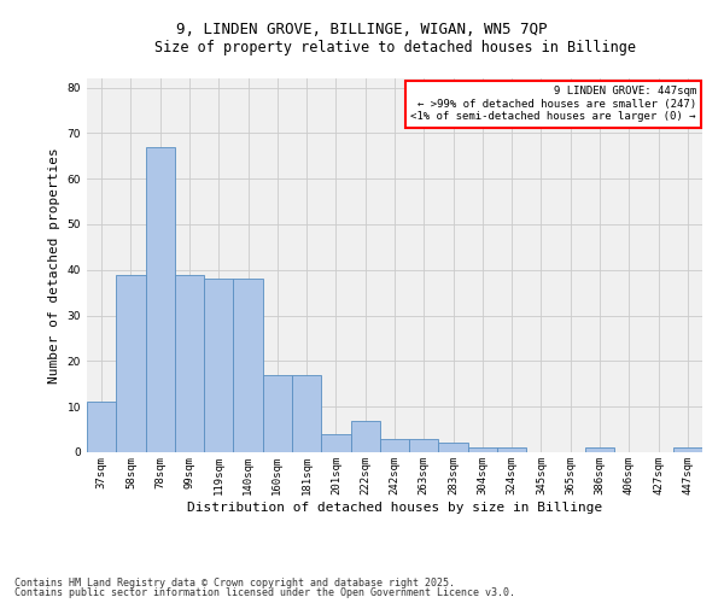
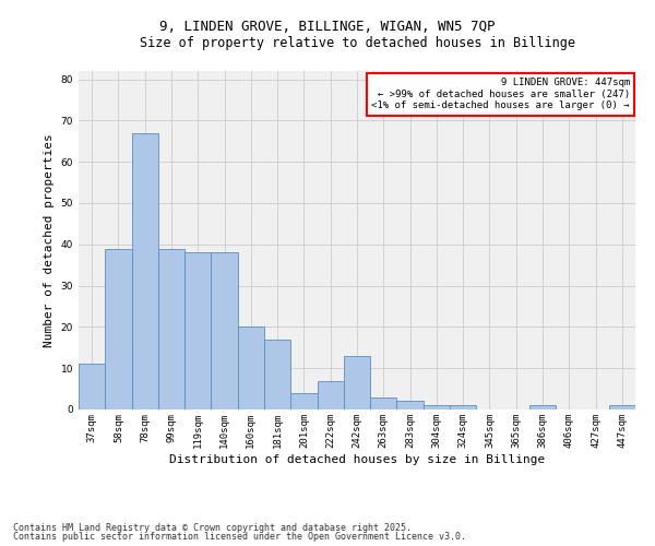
160sqm: 17 -> 20
242sqm: 3 -> 13
